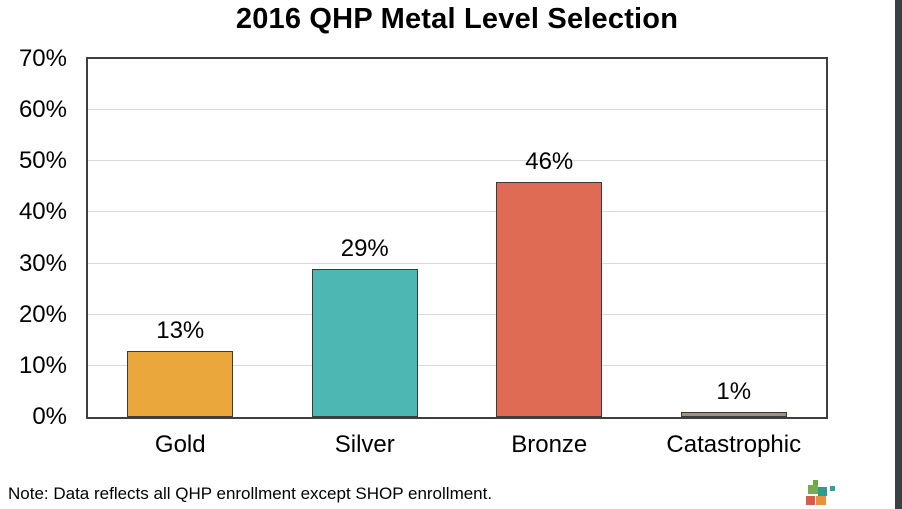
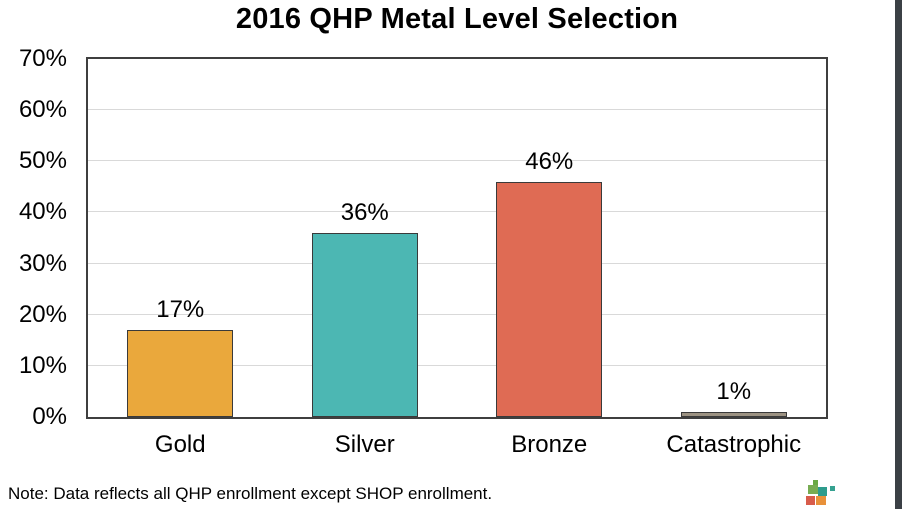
Gold: 13% -> 17%
Silver: 29% -> 36%
